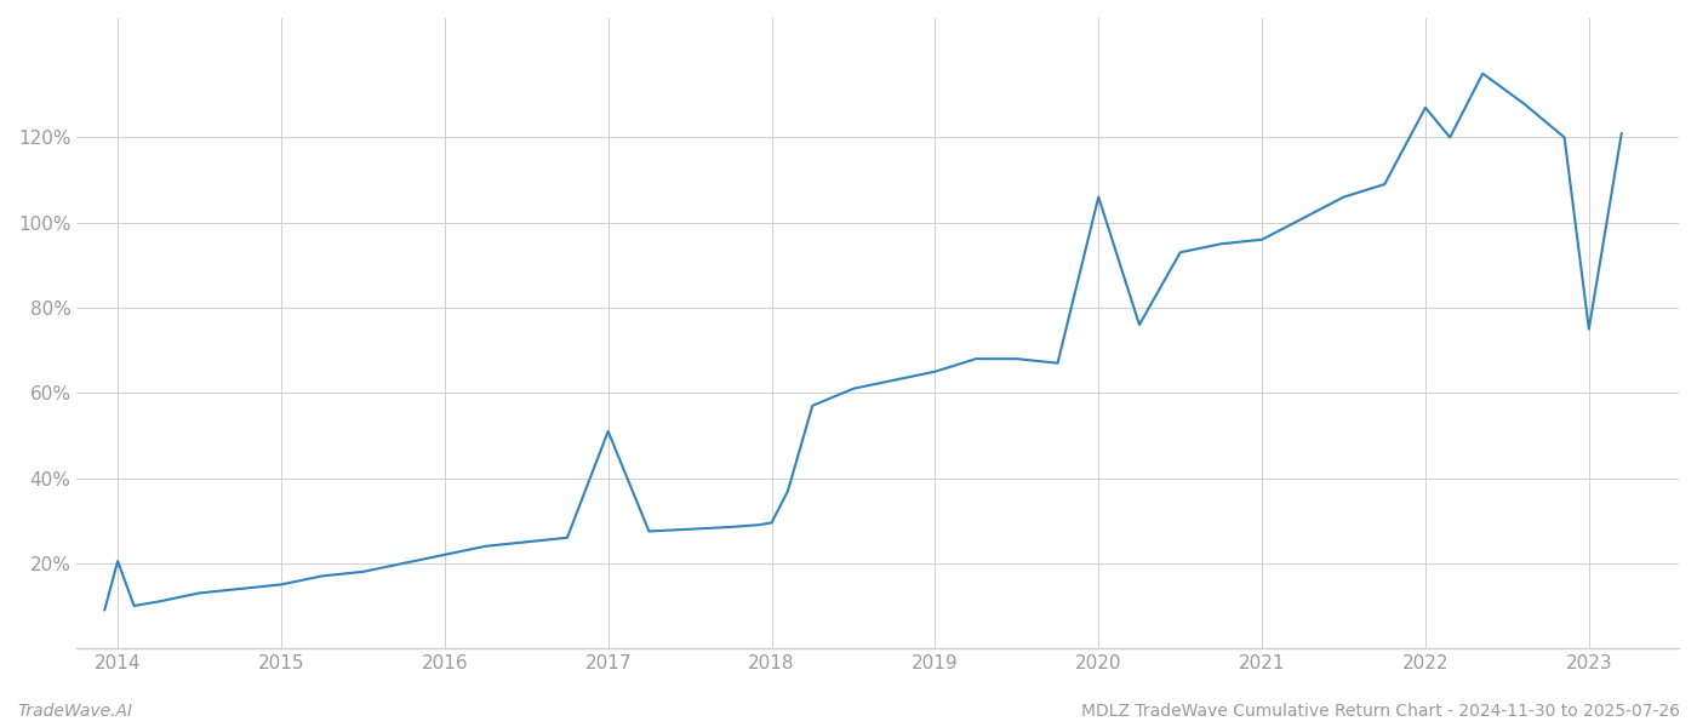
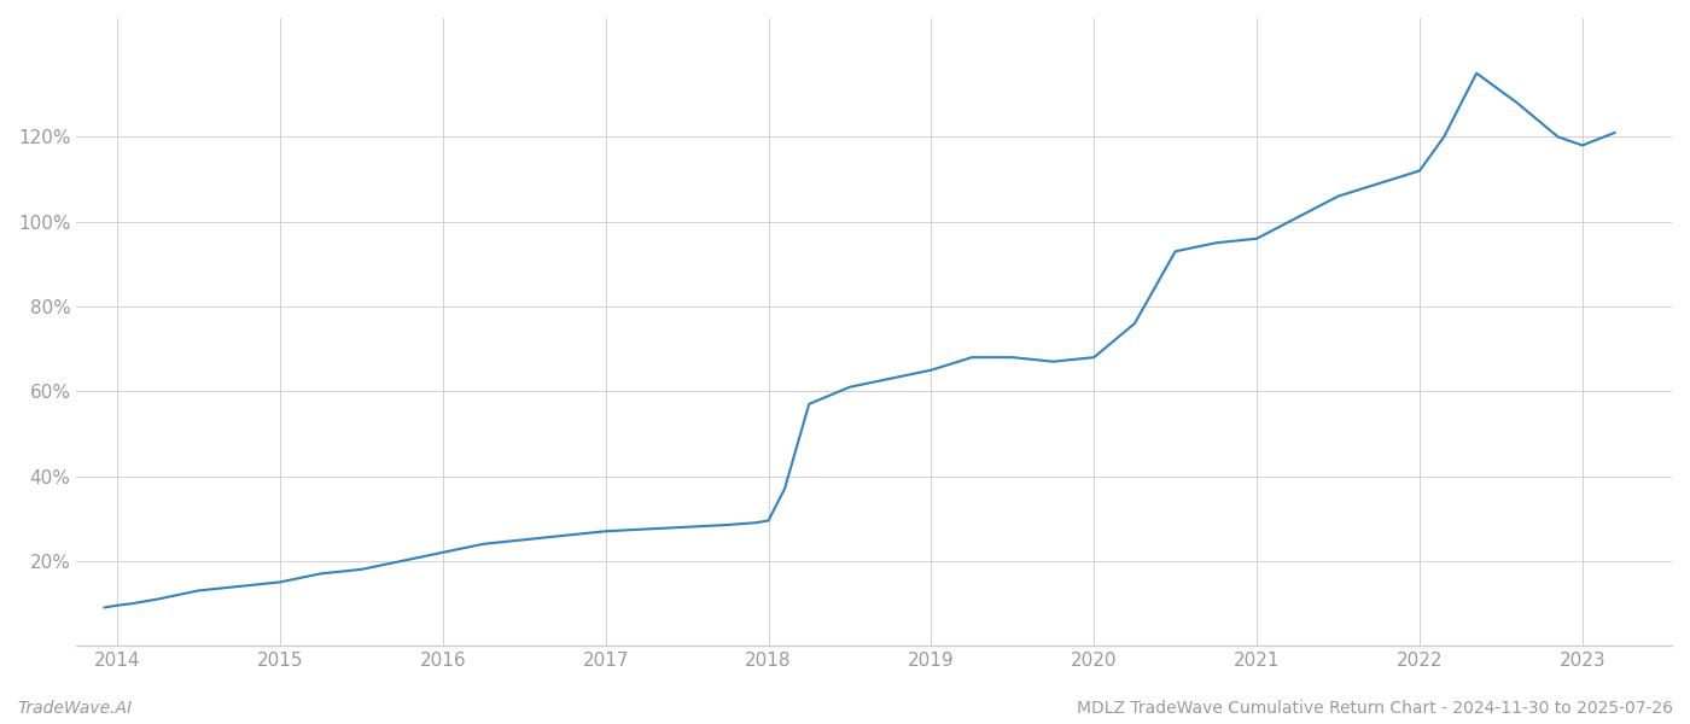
2014: 20.5% -> 9.5%
2017: 51.0% -> 27.0%
2020: 106.0% -> 68.0%
2022: 127.0% -> 112.0%
2023: 75.0% -> 118.0%
